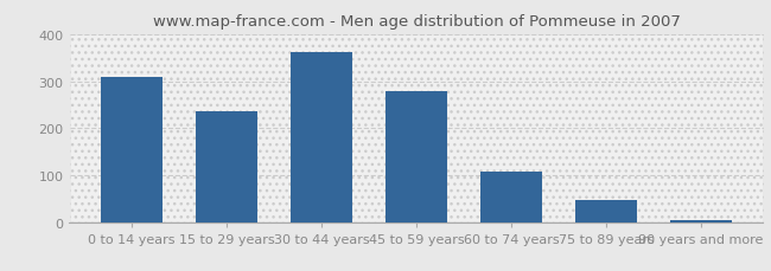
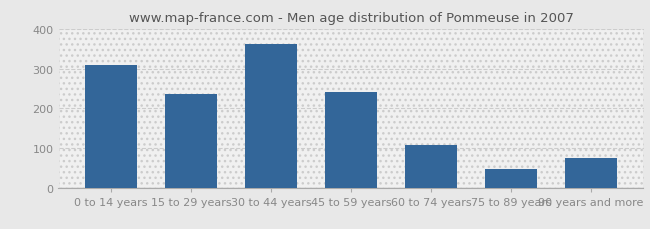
45 to 59 years: 280 -> 240
90 years and more: 5 -> 75
